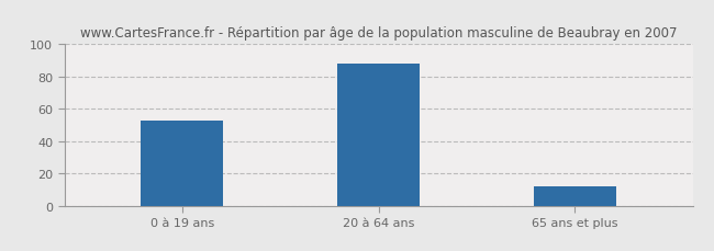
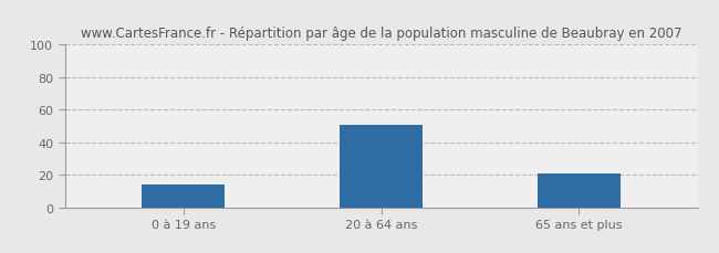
0 à 19 ans: 53 -> 14
20 à 64 ans: 88 -> 51
65 ans et plus: 12 -> 21
